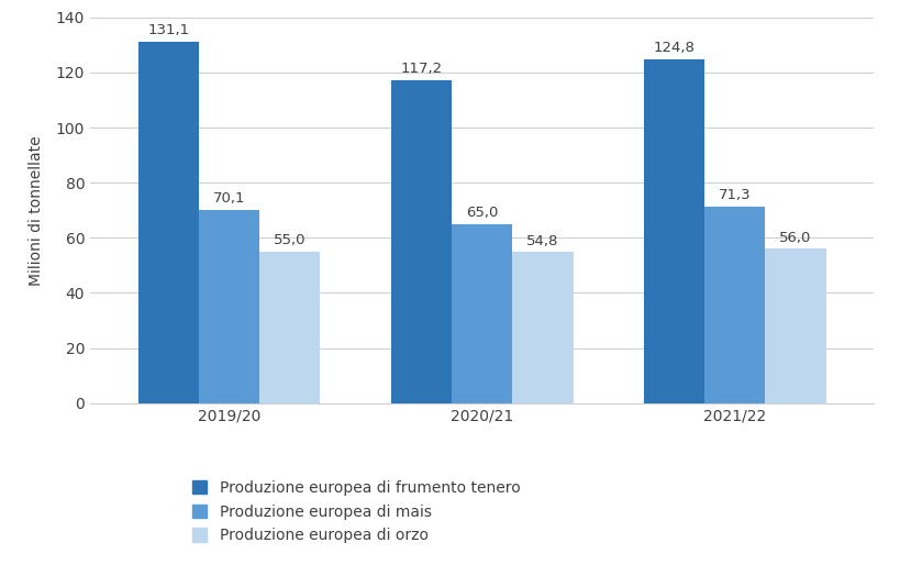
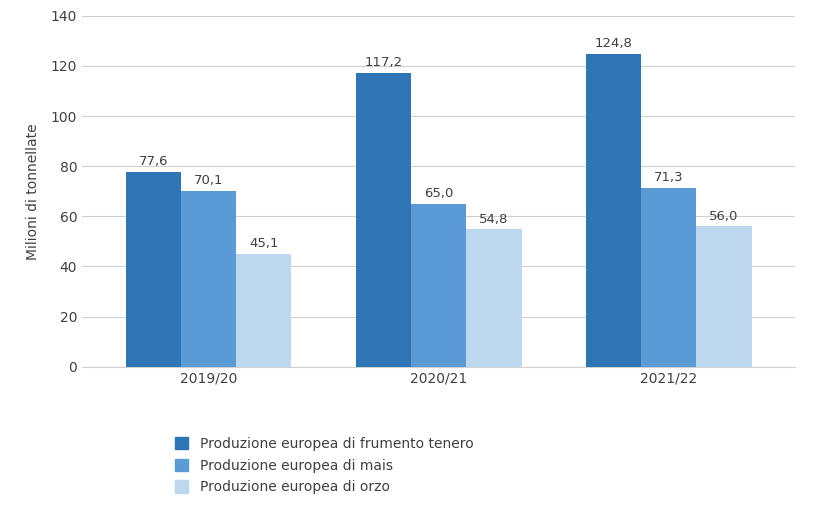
Produzione europea di frumento tenero/2019/20: 131,1 -> 77,6
Produzione europea di orzo/2019/20: 55,0 -> 45,1
